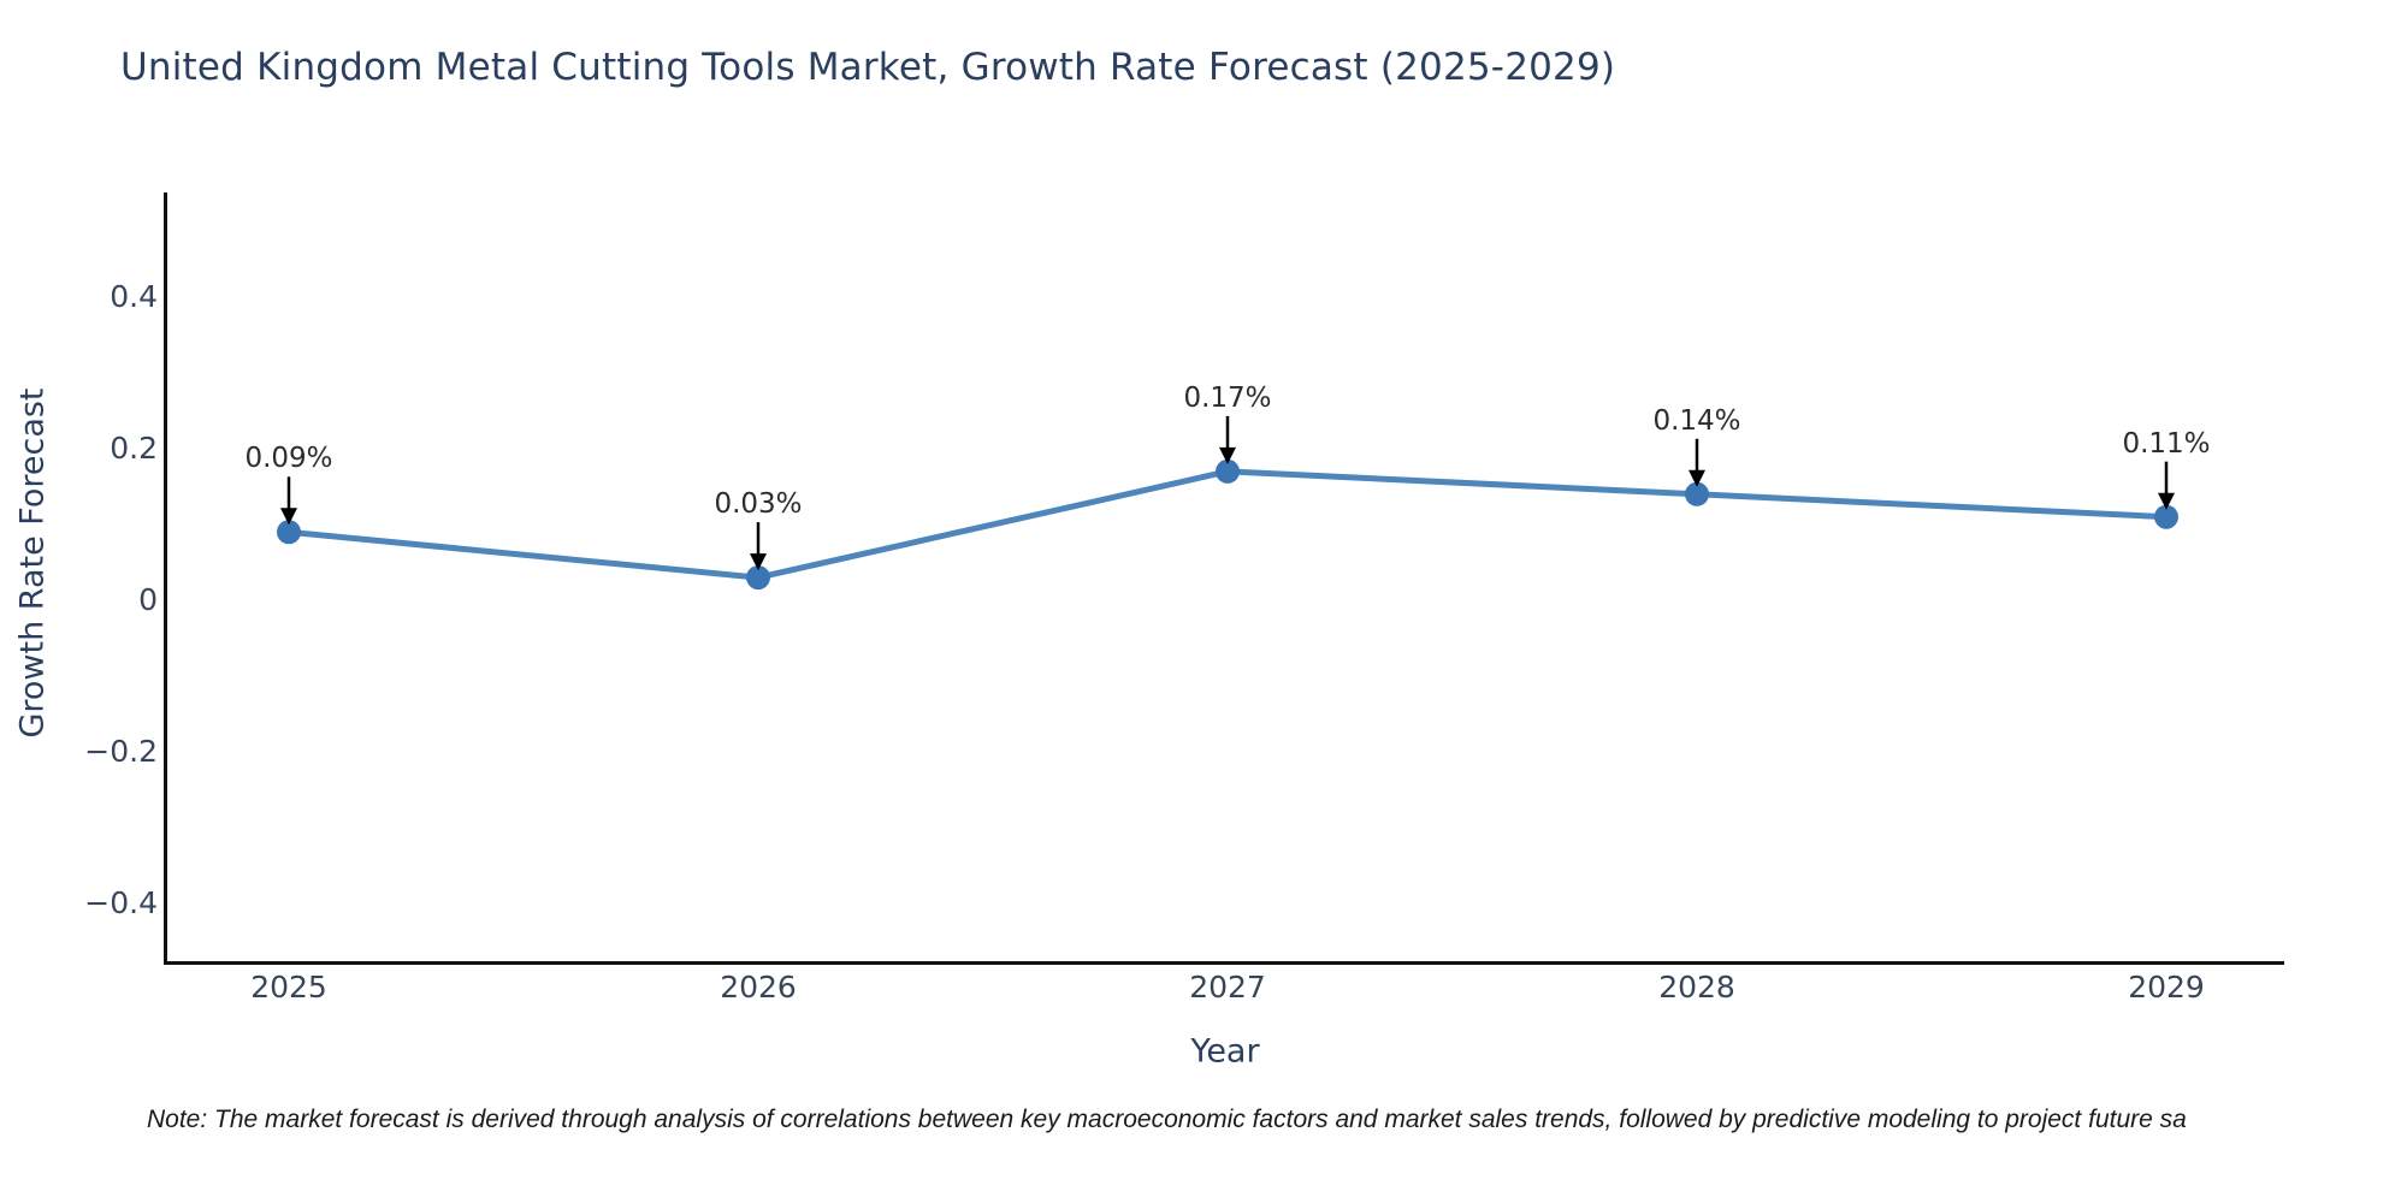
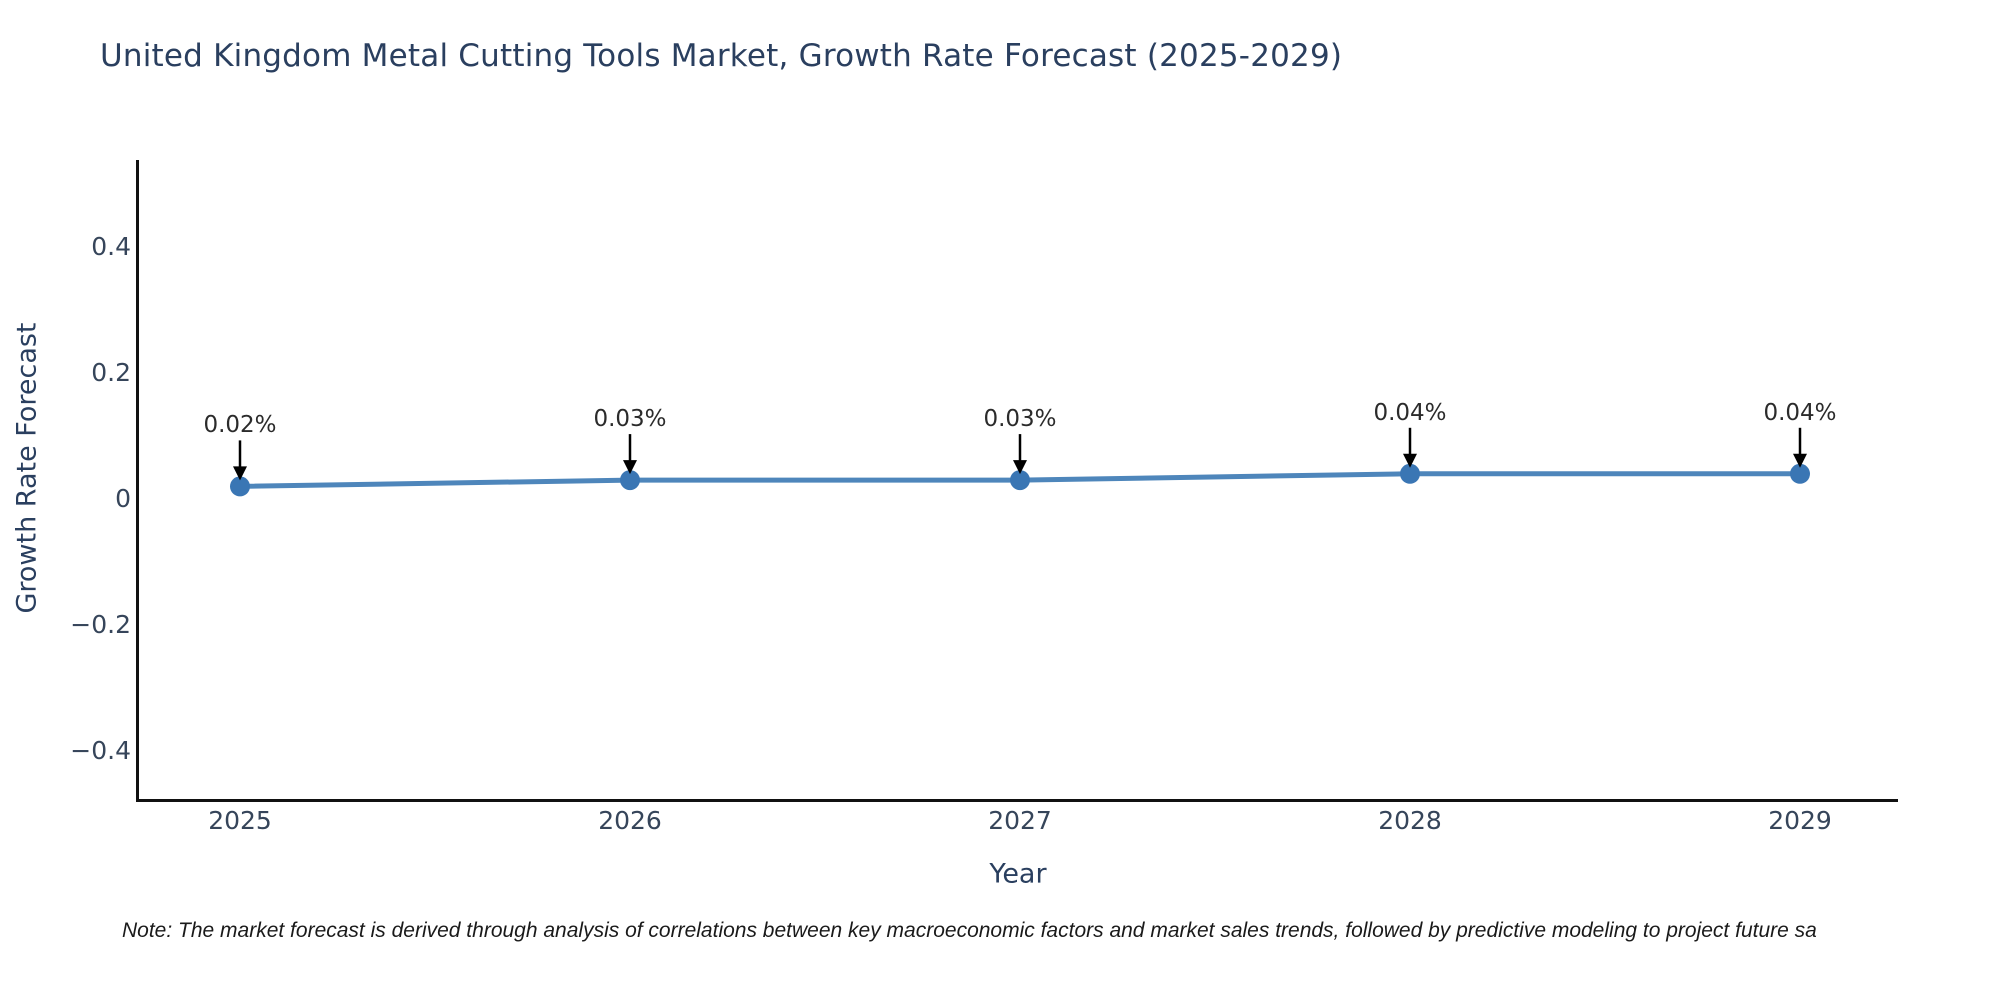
2025: 0.09% -> 0.02%
2027: 0.17% -> 0.03%
2028: 0.14% -> 0.04%
2029: 0.11% -> 0.04%
